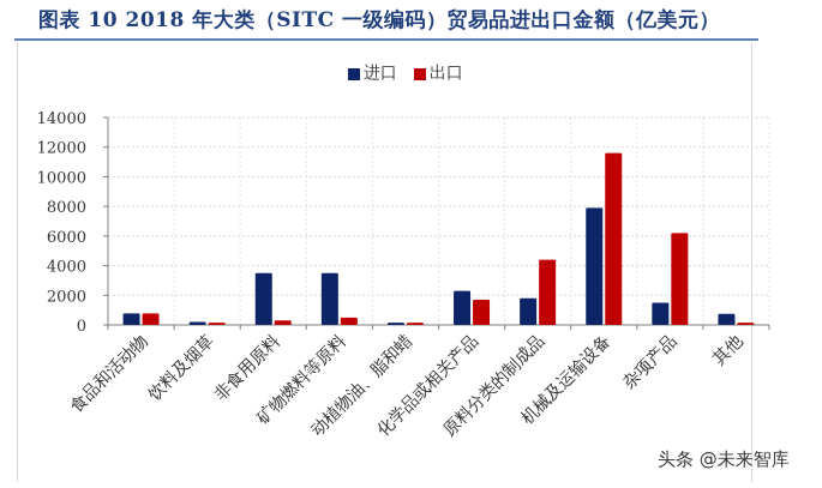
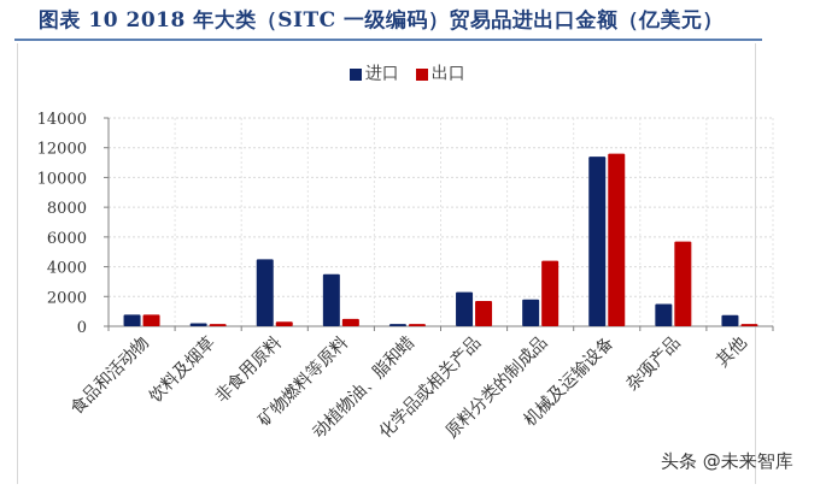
进口/非食用原料: 3500 -> 4500
进口/机械及运输设备: 7900 -> 11400
出口/杂项产品: 6200 -> 5700
